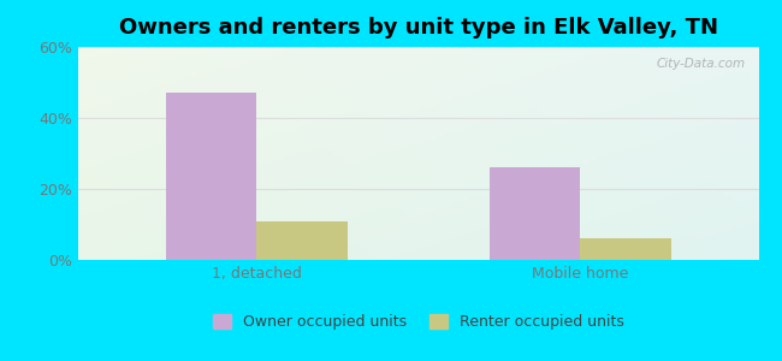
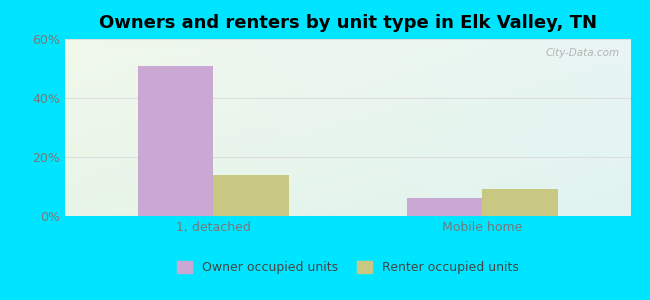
Owner occupied units/1, detached: 47% -> 51%
Renter occupied units/1, detached: 11% -> 14%
Owner occupied units/Mobile home: 26% -> 6%
Renter occupied units/Mobile home: 6% -> 9%
